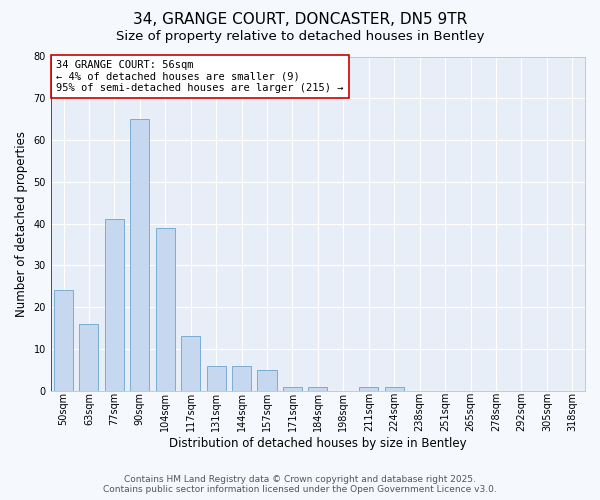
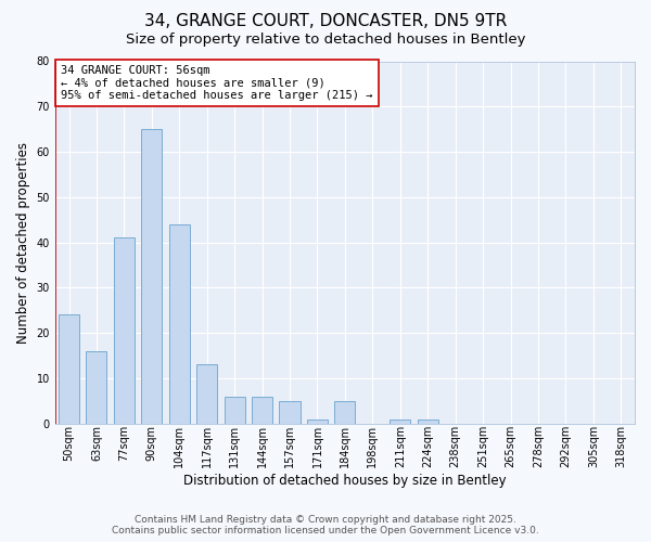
104sqm: 39 -> 44
184sqm: 1 -> 5
